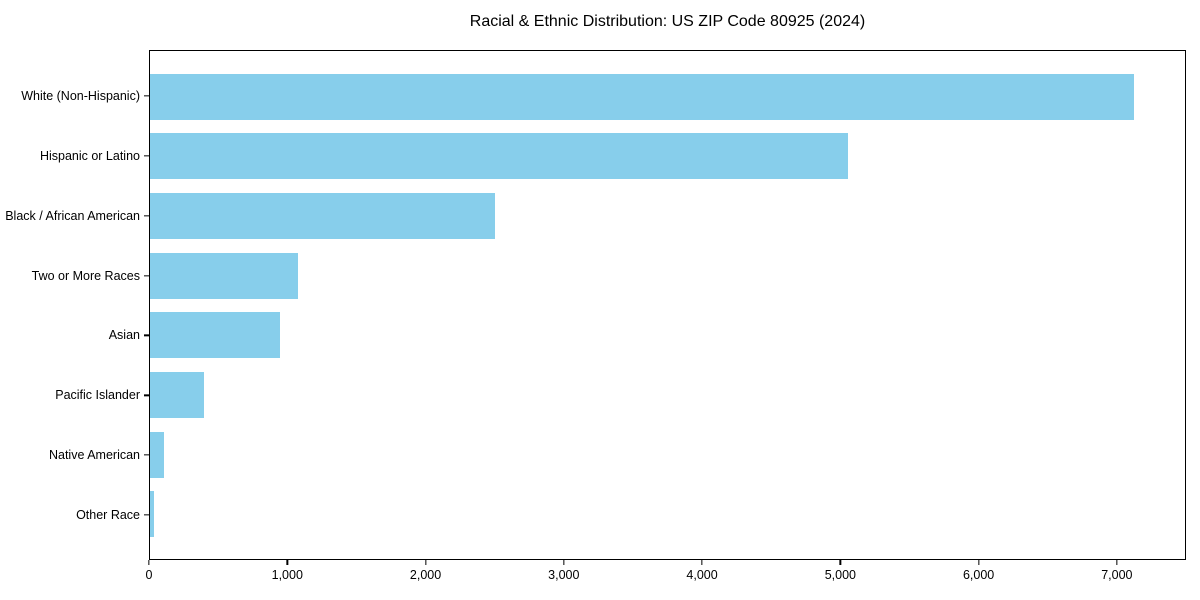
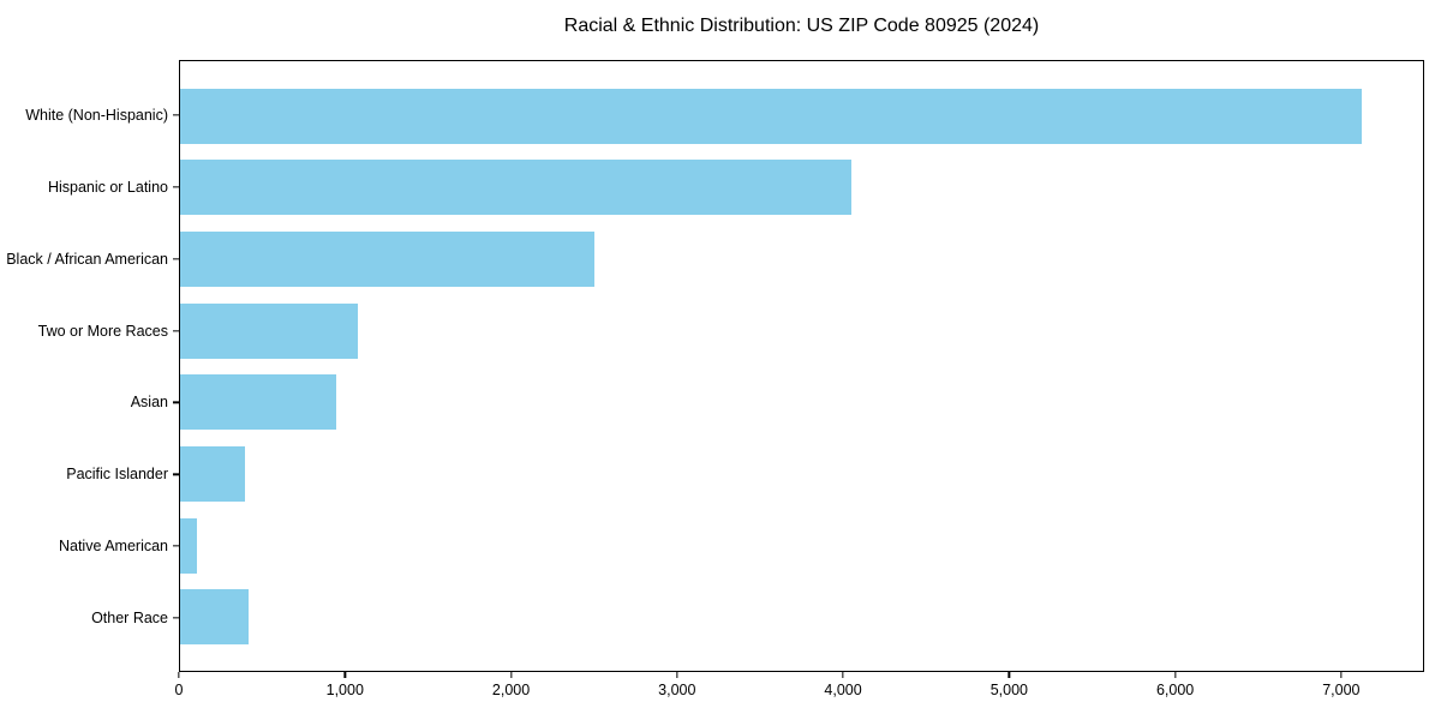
Hispanic or Latino: 5060 -> 4050
Other Race: 30 -> 410
